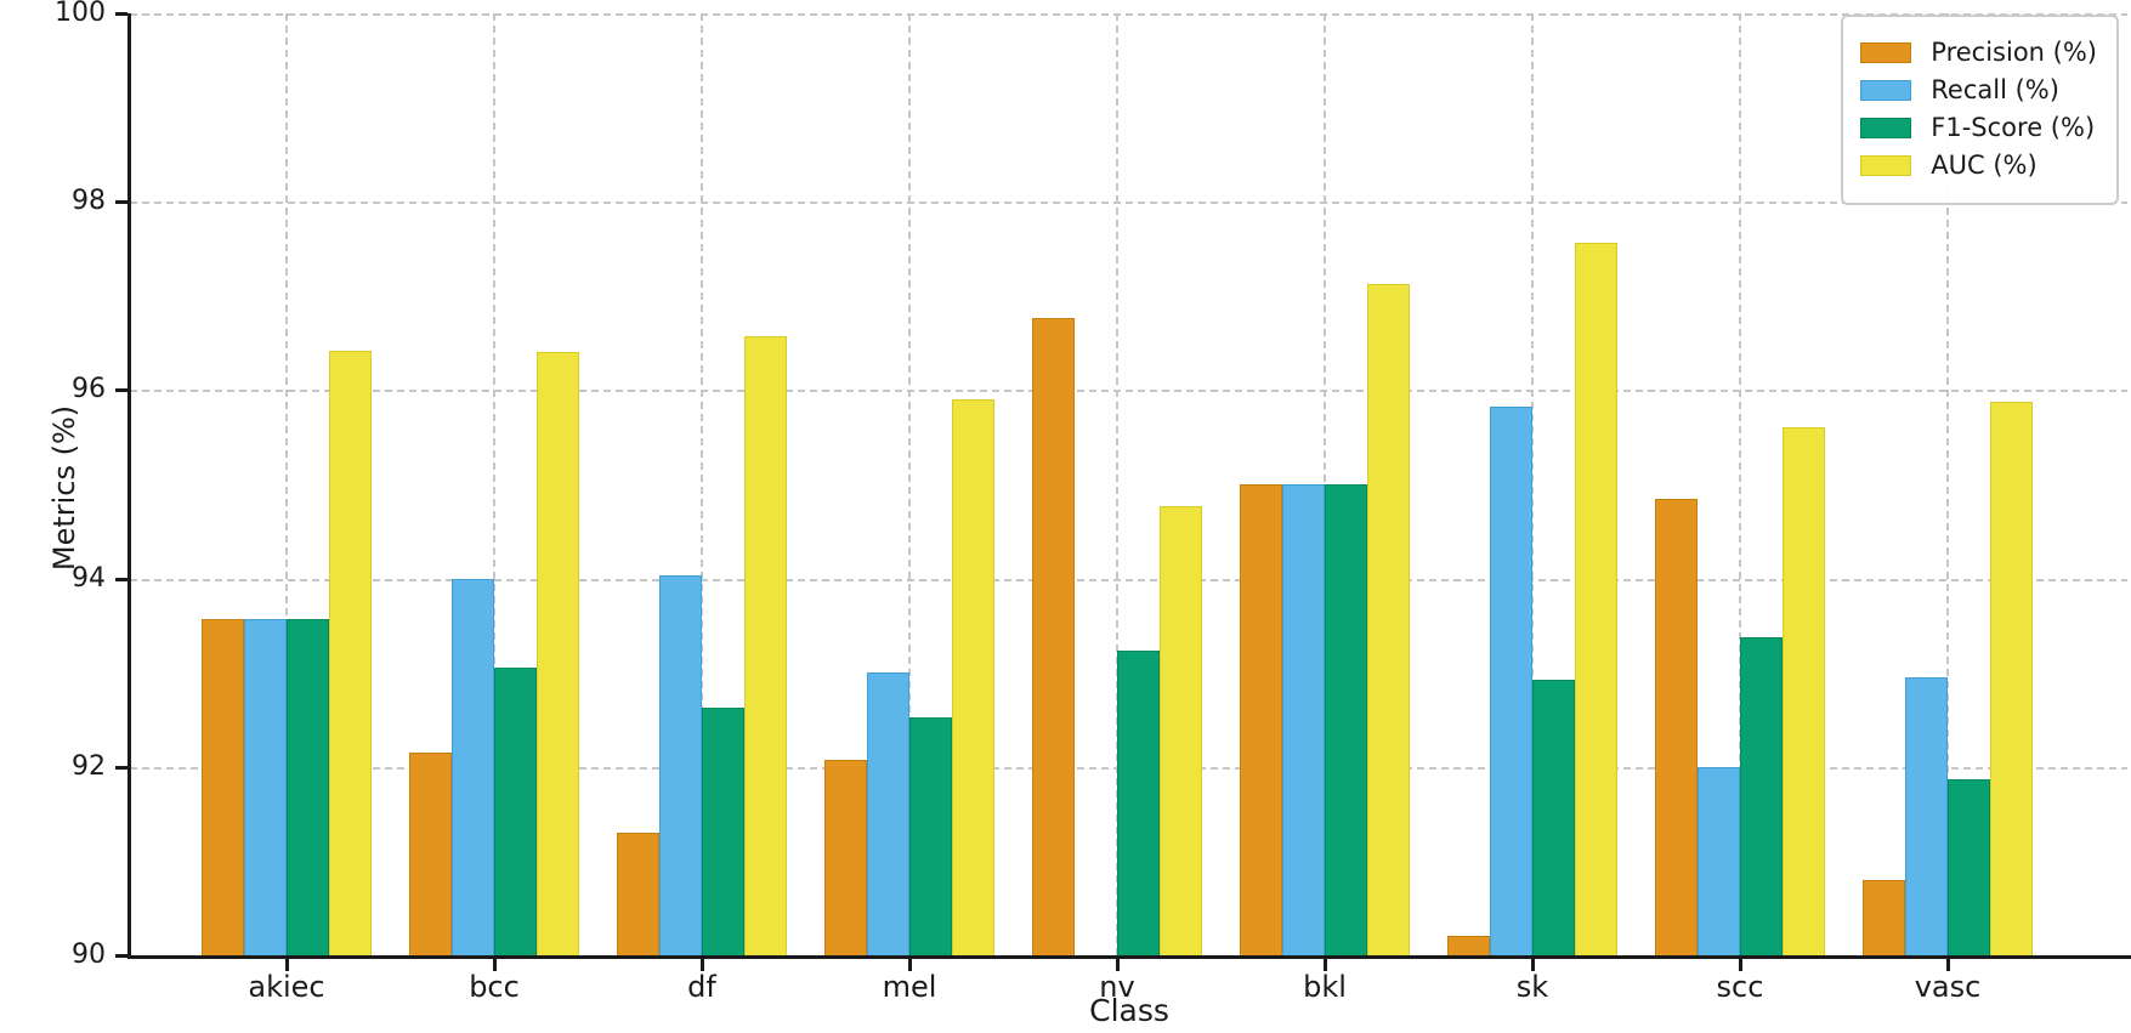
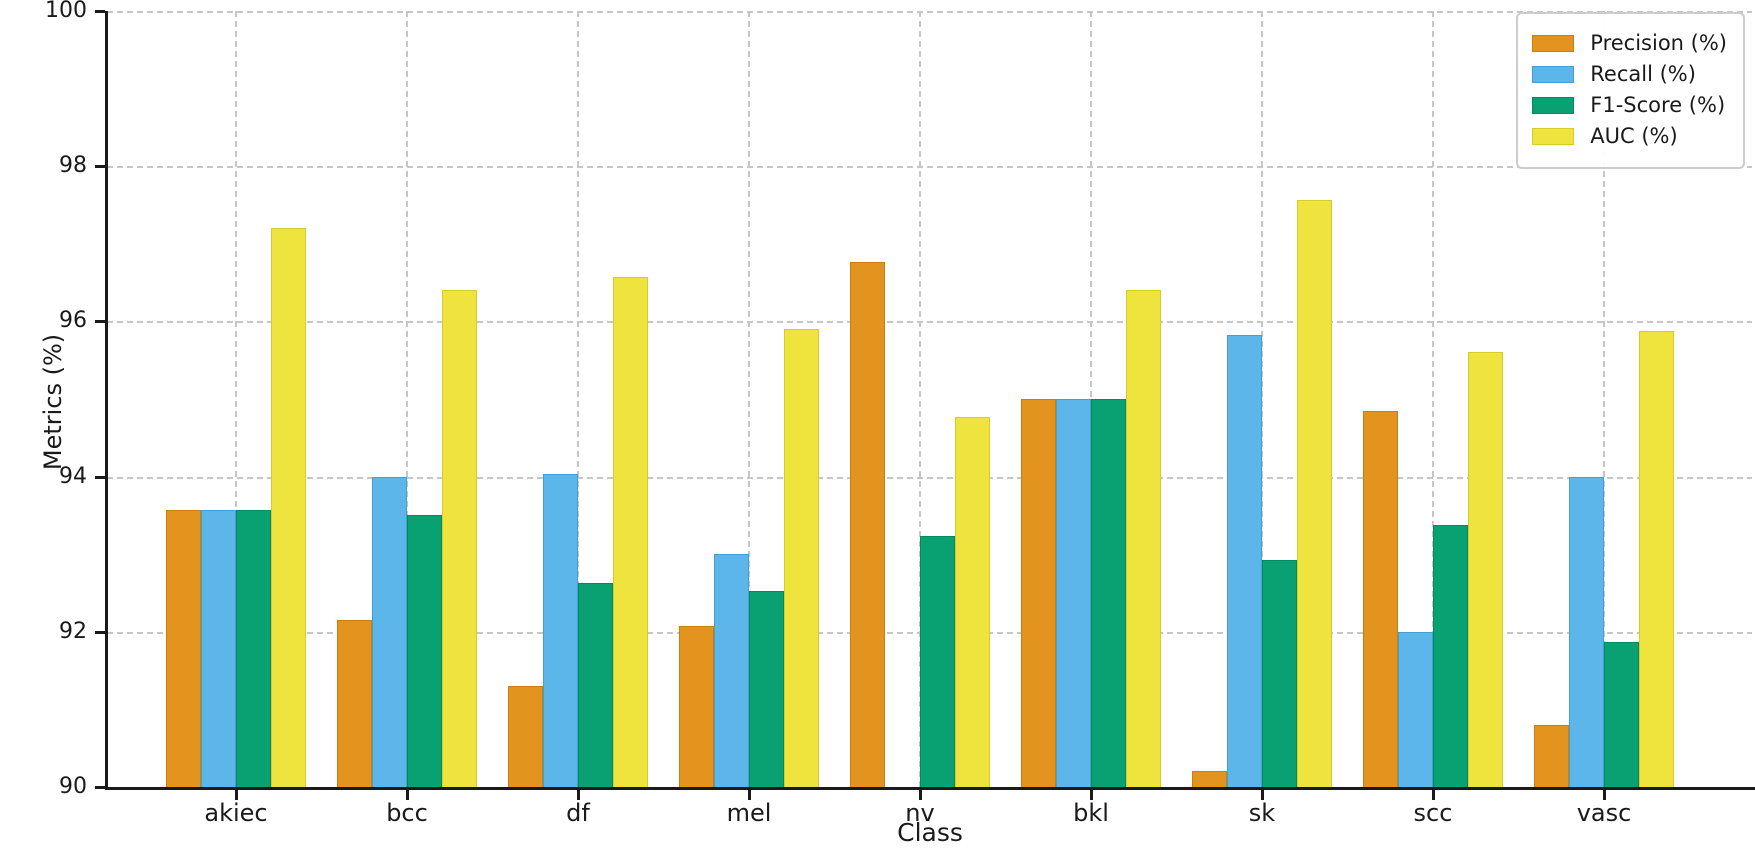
AUC (%)/akiec: 96.4 -> 97.2
F1-Score (%)/bcc: 93.1 -> 93.5
AUC (%)/bkl: 97.1 -> 96.4
Recall (%)/vasc: 93.0 -> 94.0
